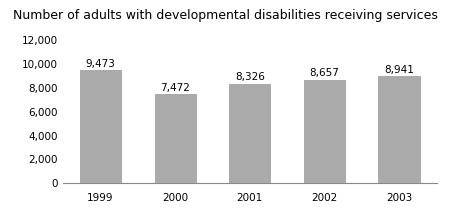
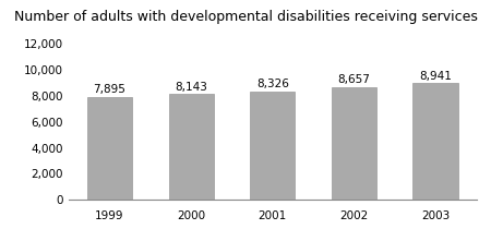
1999: 9,473 -> 7,895
2000: 7,472 -> 8,143
